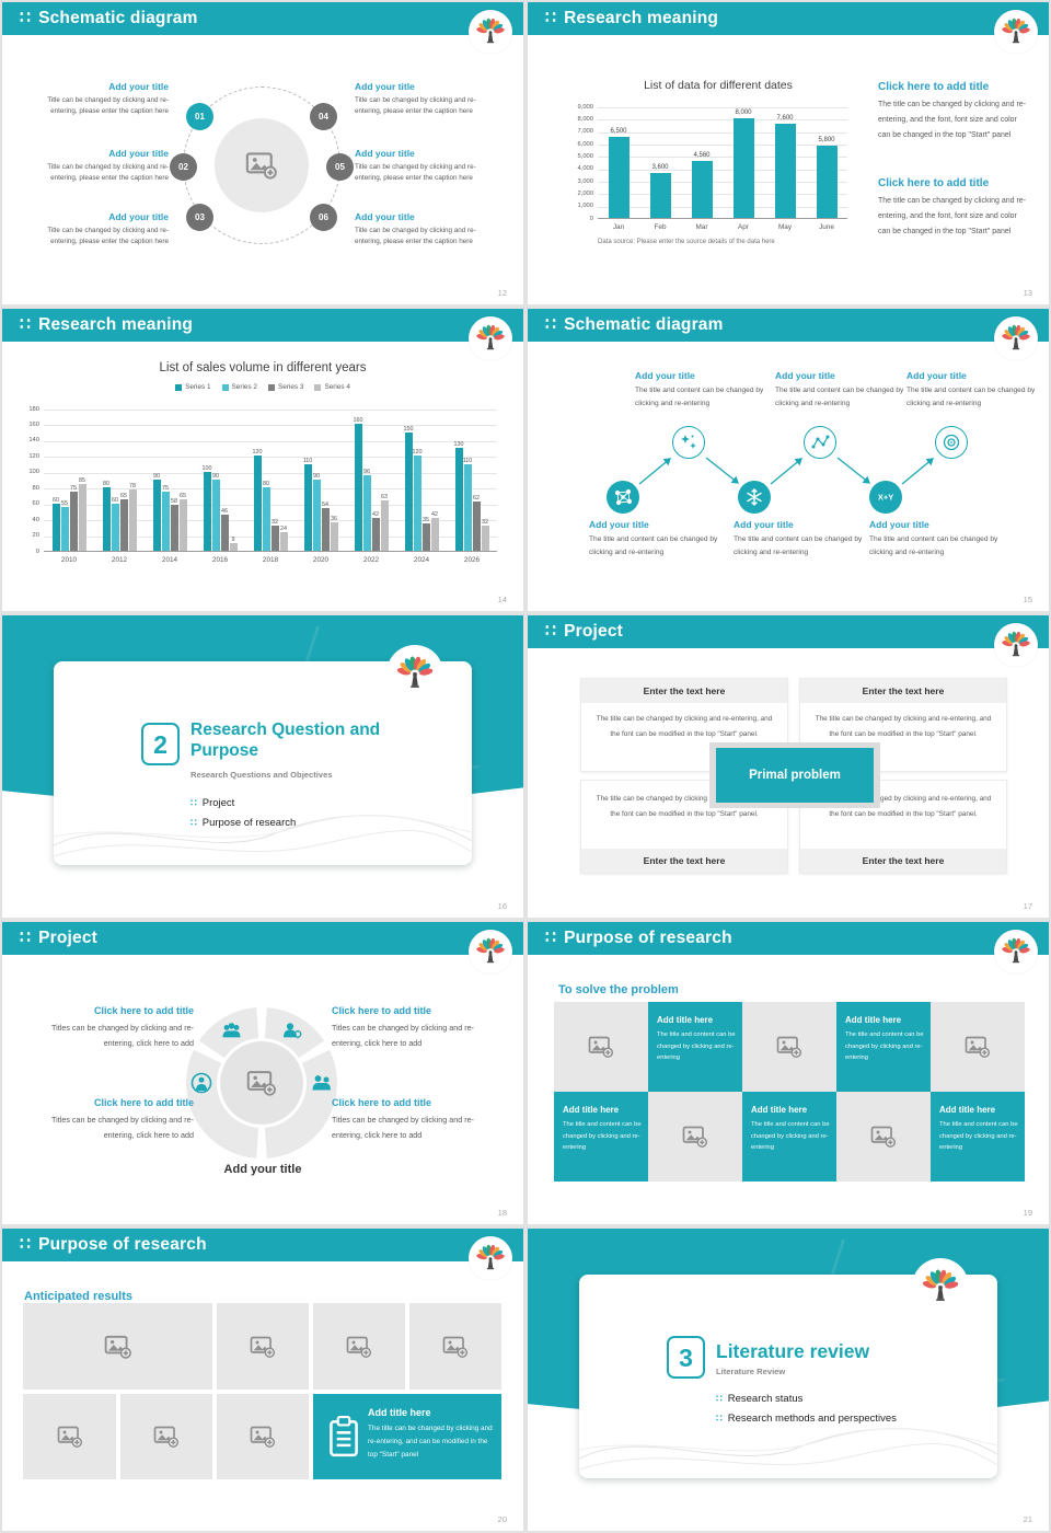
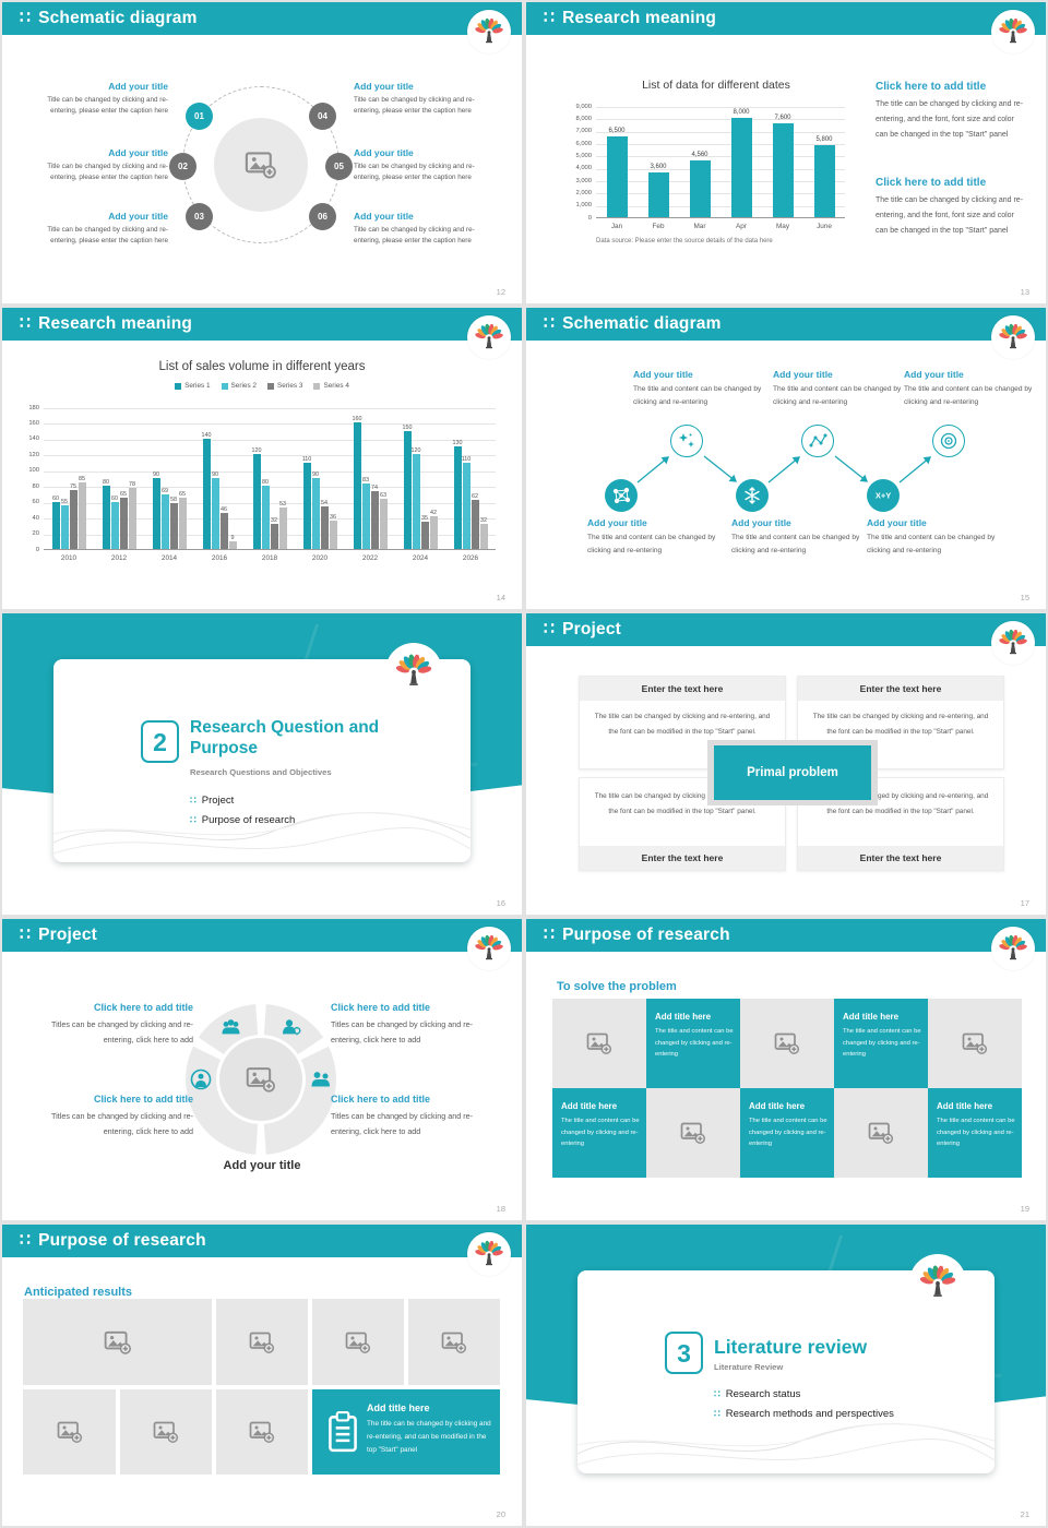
List of sales volume in different years/Series 2/2014: 75 -> 69
List of sales volume in different years/Series 1/2016: 100 -> 140
List of sales volume in different years/Series 4/2018: 24 -> 53
List of sales volume in different years/Series 2/2022: 96 -> 83
List of sales volume in different years/Series 3/2022: 42 -> 74
